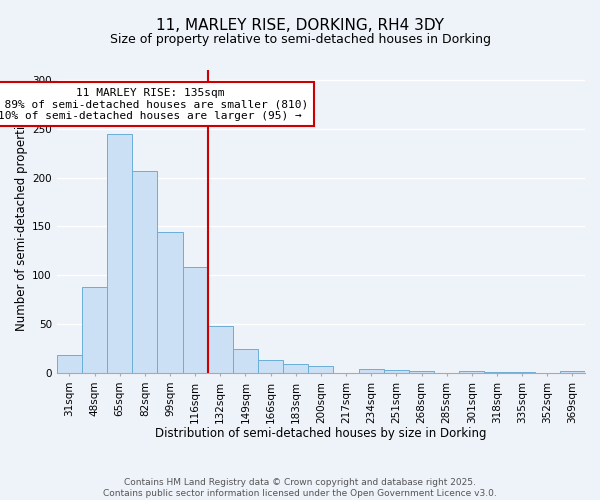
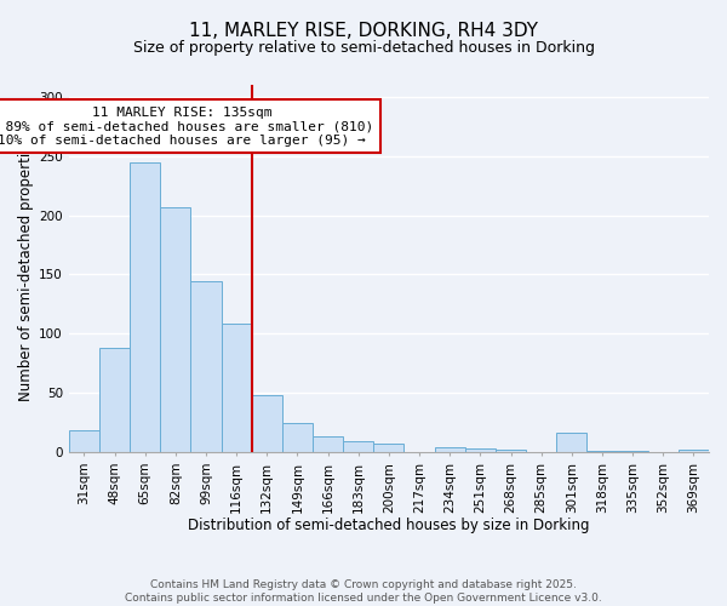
301sqm: 2 -> 16
